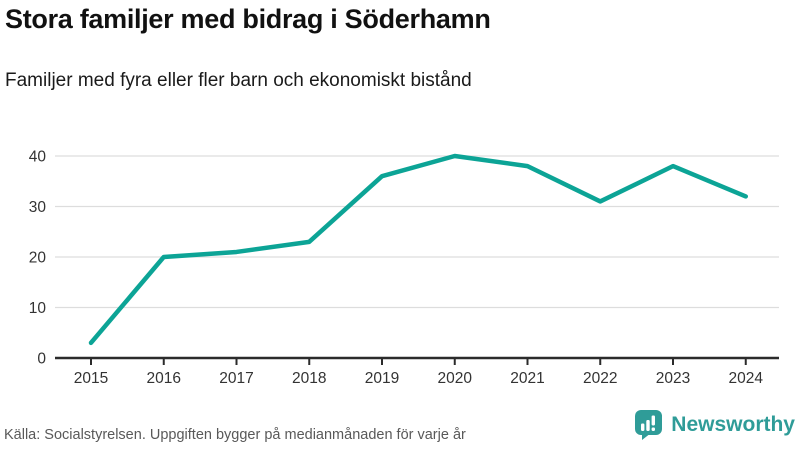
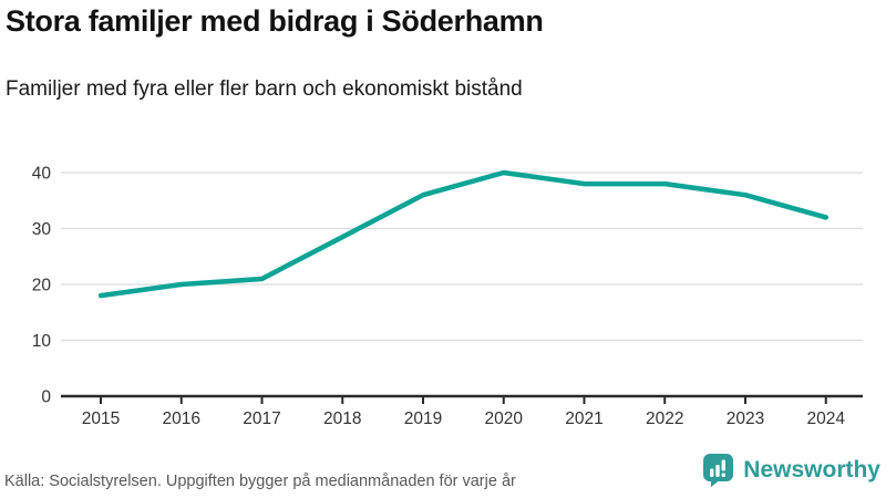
2015: 3 -> 18
2018: 23 -> 28
2022: 31 -> 38
2023: 38 -> 36
